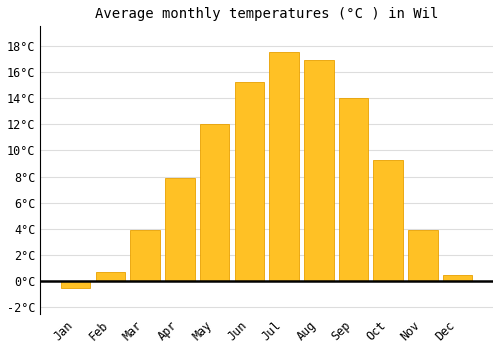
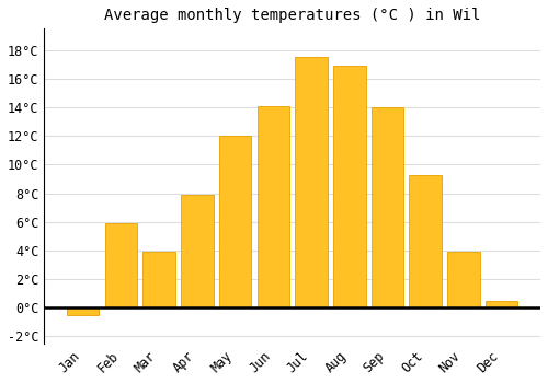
Feb: 0.7°C -> 5.9°C
Jun: 15.2°C -> 14.1°C
